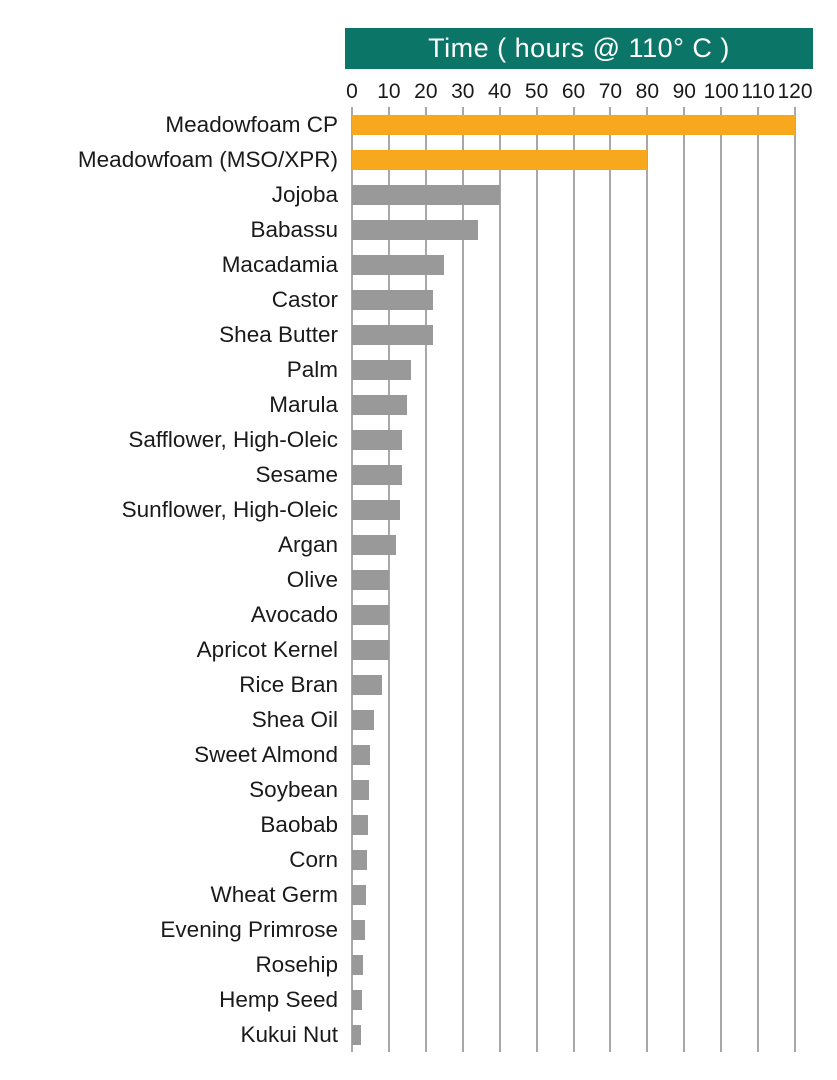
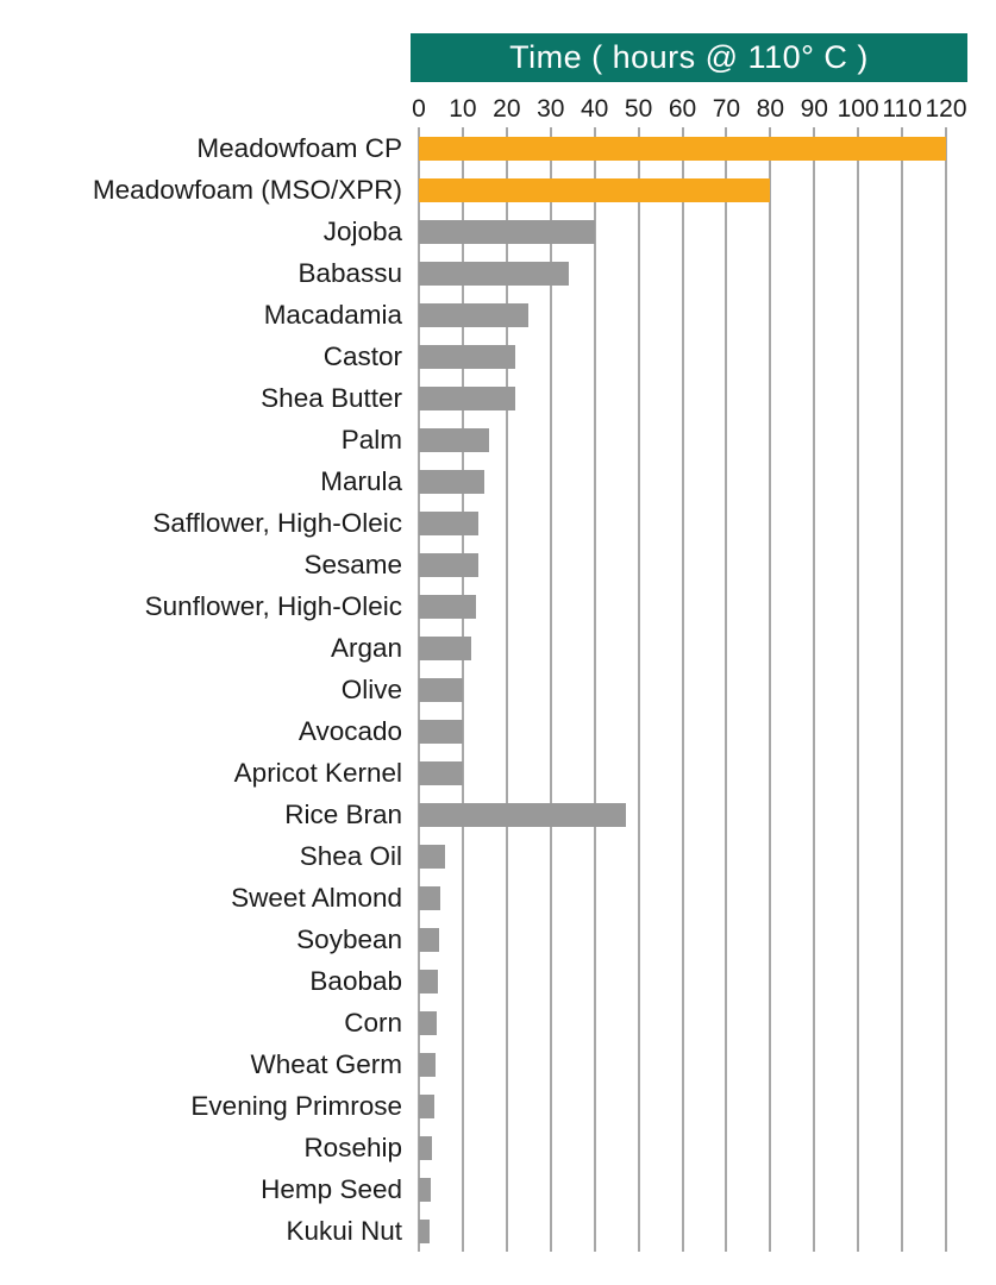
Rice Bran: 8 -> 47
